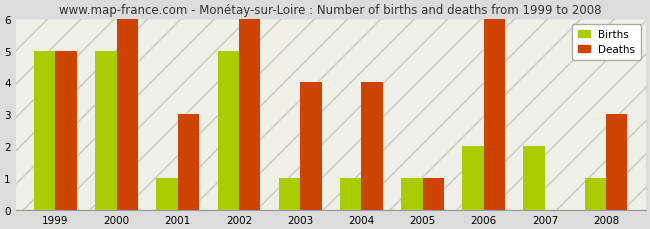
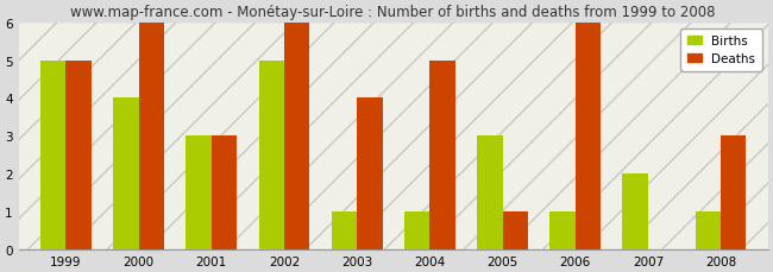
Births/2000: 5 -> 4
Births/2001: 1 -> 3
Deaths/2004: 4 -> 5
Births/2005: 1 -> 3
Births/2006: 2 -> 1
